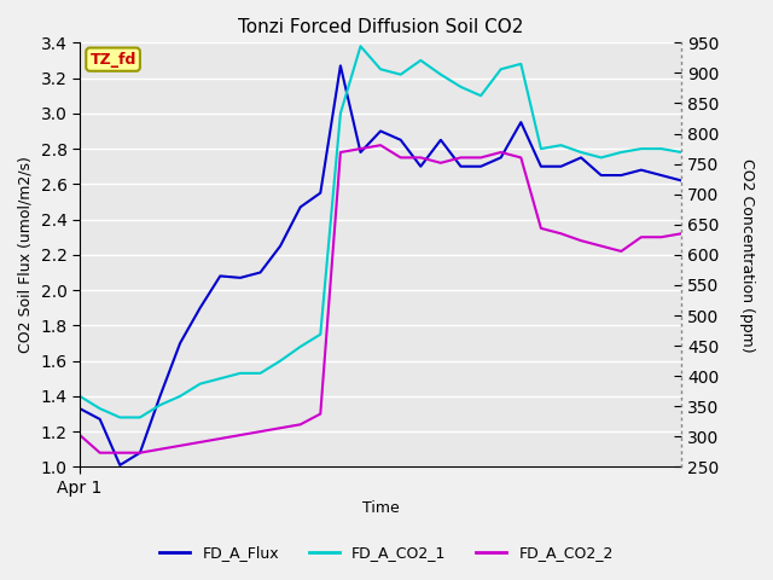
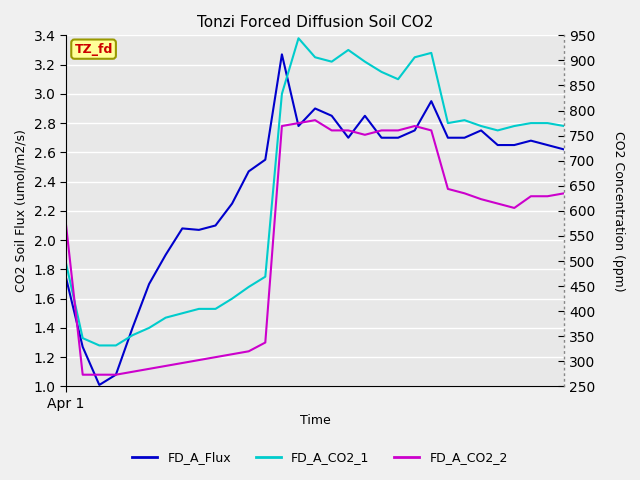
FD_A_Flux/Apr 1: 1.33 -> 1.74
FD_A_CO2_1/Apr 1: 1.40 -> 1.84
FD_A_CO2_2/Apr 1: 1.18 -> 2.10
